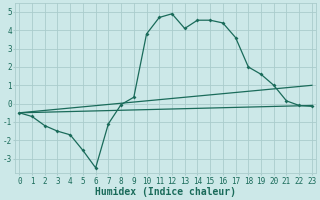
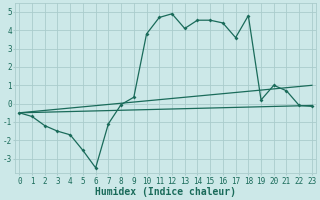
18: 2.0 -> 4.8
19: 1.6 -> 0.2
21: 0.1 -> 0.7
